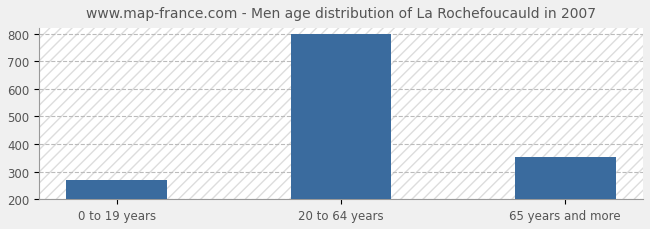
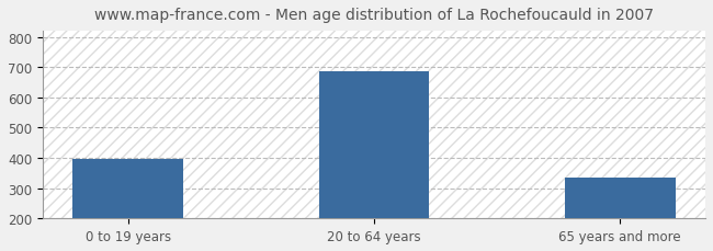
0 to 19 years: 270 -> 395
20 to 64 years: 800 -> 685
65 years and more: 355 -> 335
